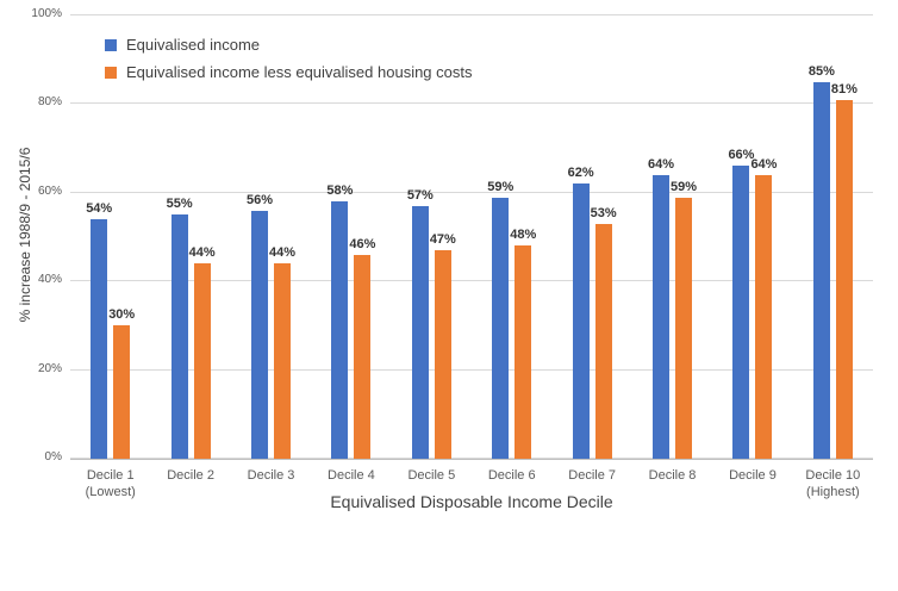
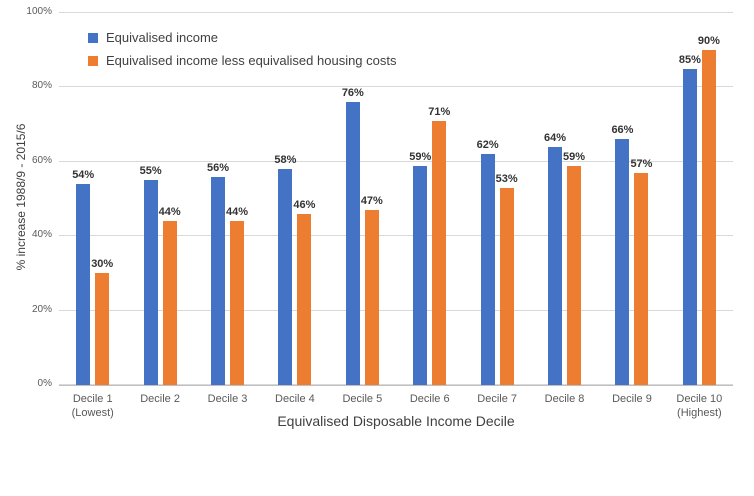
Equivalised income/Decile 5: 57% -> 76%
Equivalised income less equivalised housing costs/Decile 6: 48% -> 71%
Equivalised income less equivalised housing costs/Decile 9: 64% -> 57%
Equivalised income less equivalised housing costs/Decile 10 (Highest): 81% -> 90%
